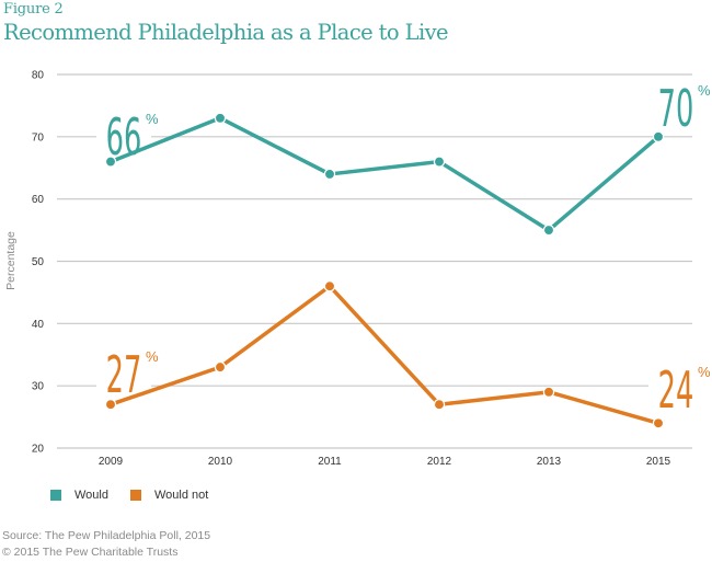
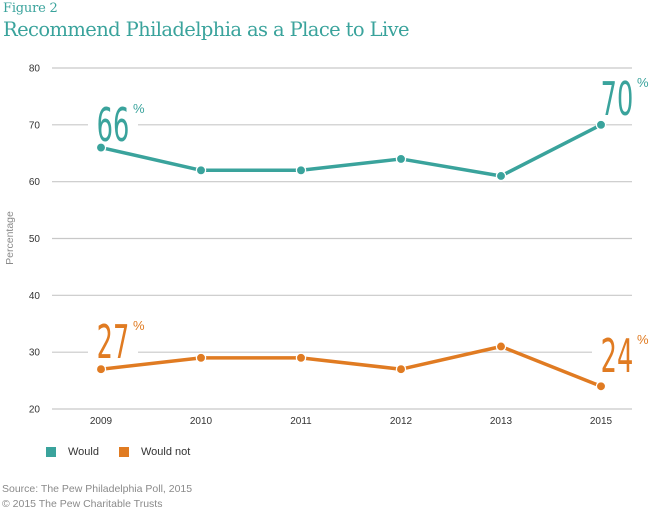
Would/2010: 73 -> 62
Would not/2010: 33 -> 29
Would/2011: 64 -> 62
Would not/2011: 46 -> 29
Would/2012: 66 -> 64
Would/2013: 55 -> 61
Would not/2013: 29 -> 31
